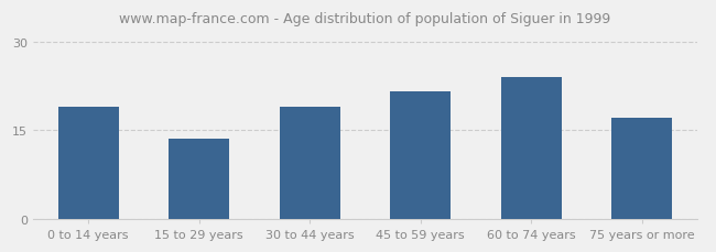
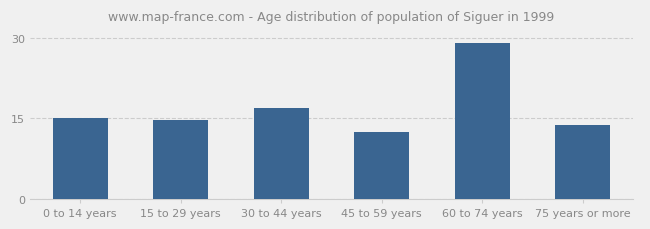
0 to 14 years: 19.0 -> 15.0
15 to 29 years: 13.6 -> 14.7
30 to 44 years: 19.0 -> 17.0
45 to 59 years: 21.6 -> 12.5
60 to 74 years: 24.0 -> 29.0
75 years or more: 17.2 -> 13.7
